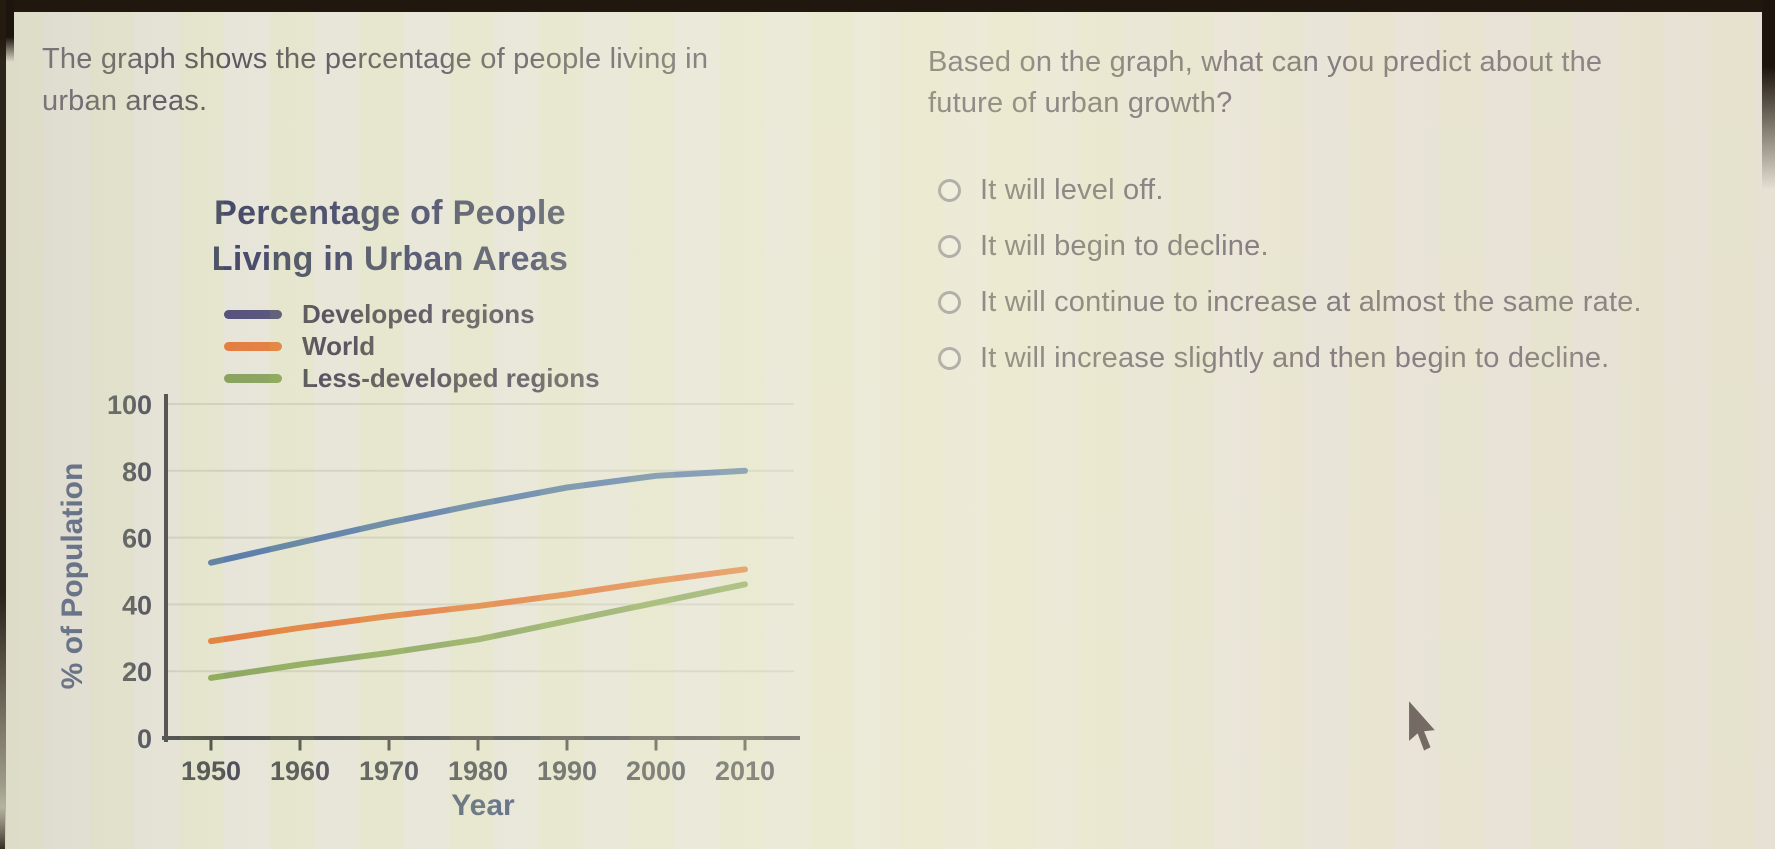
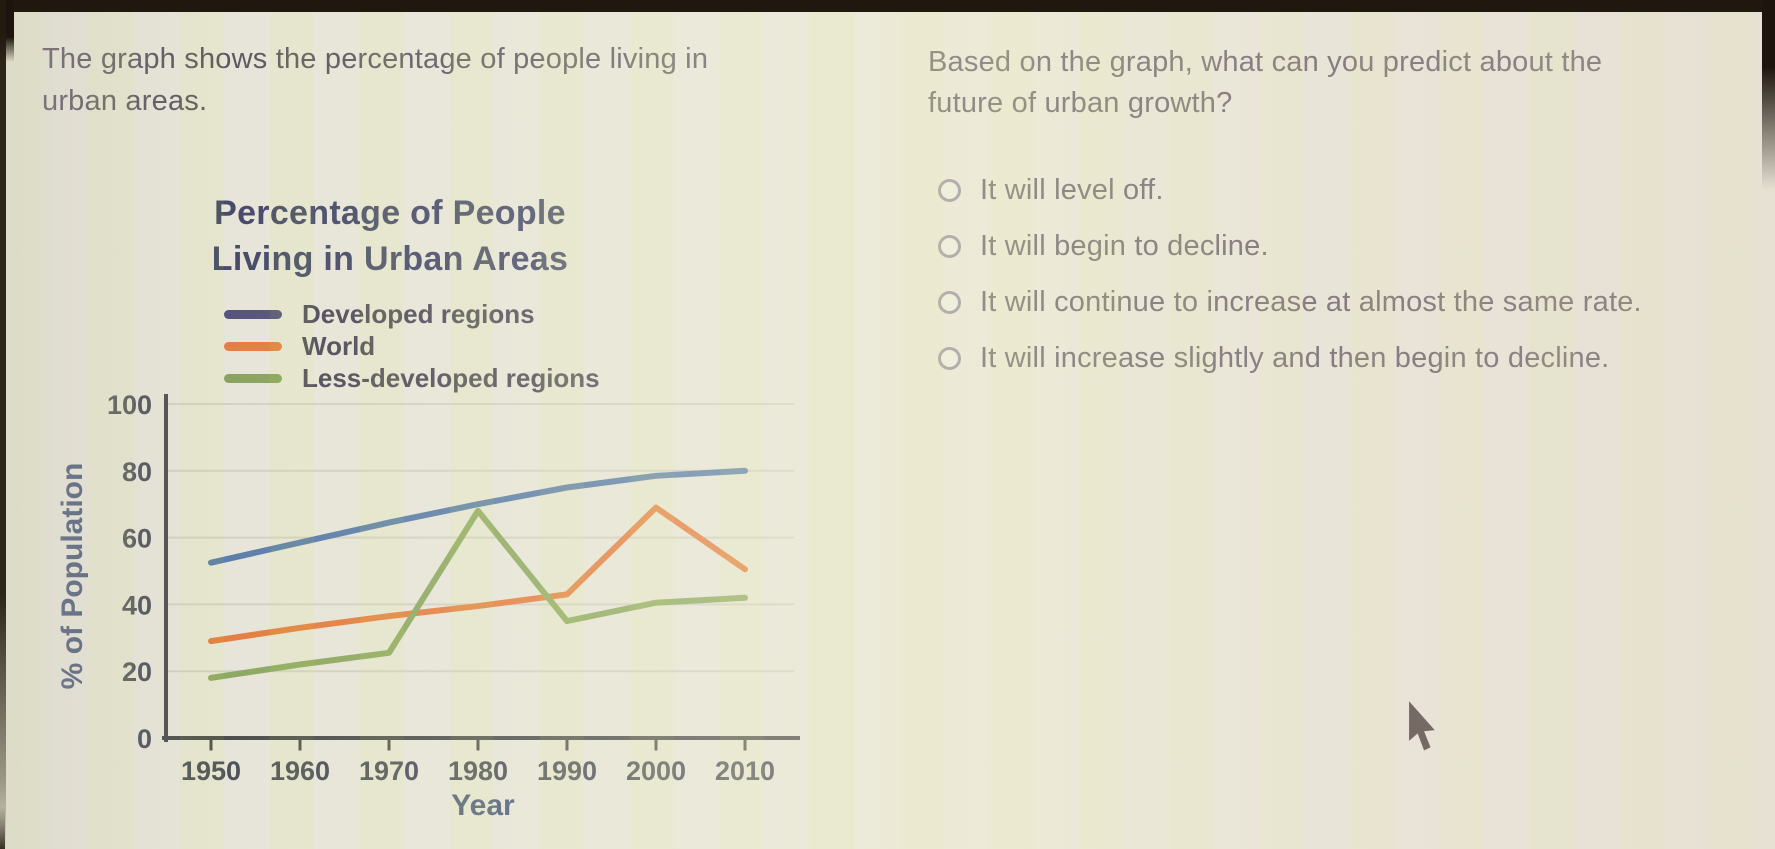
Less-developed regions/1980: 30 -> 68
World/2000: 47 -> 69
Less-developed regions/2010: 46 -> 42
